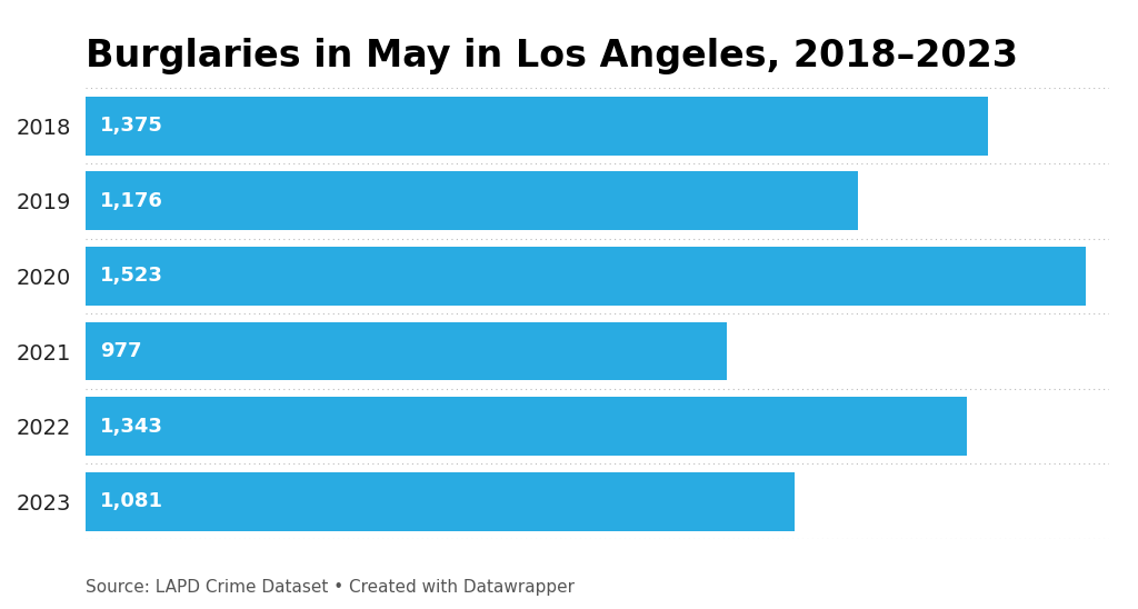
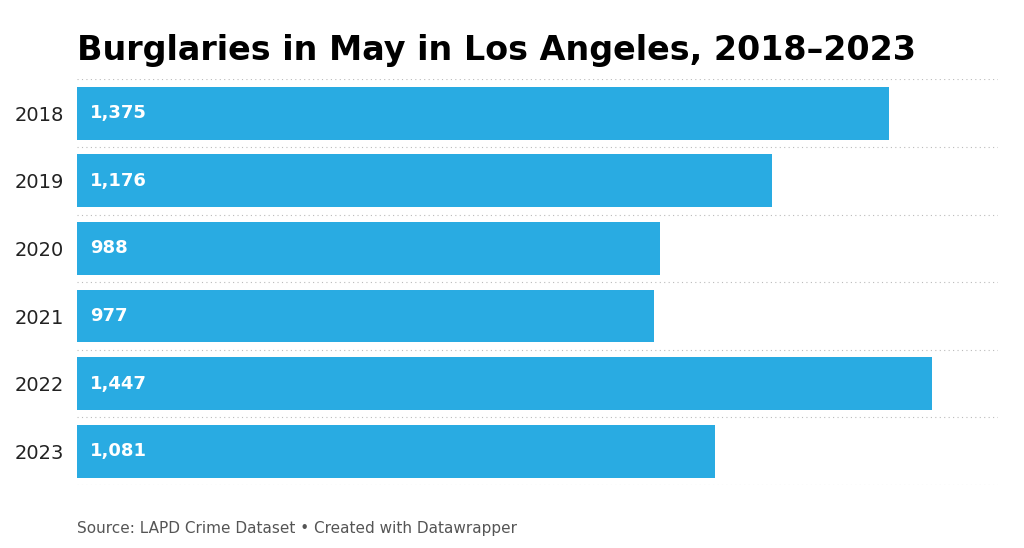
2020: 1,523 -> 988
2022: 1,343 -> 1,447
